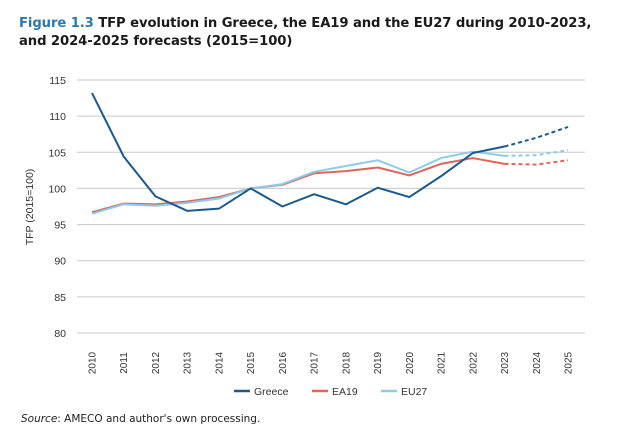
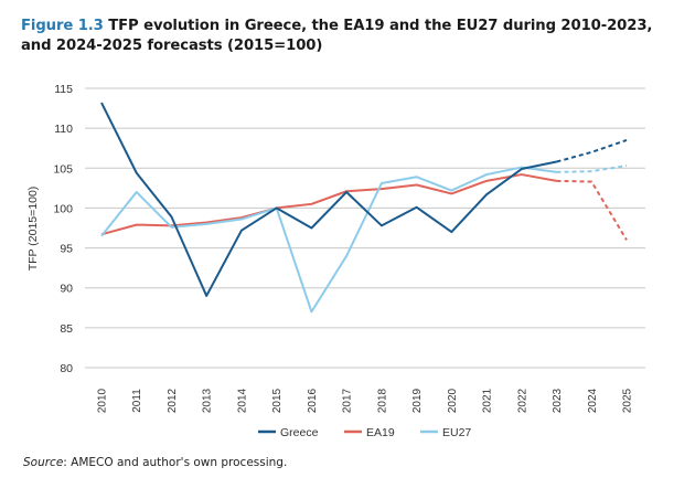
EU27/2011: 98 -> 102
Greece/2013: 97 -> 89
EU27/2016: 101 -> 87
Greece/2017: 99 -> 102
EU27/2017: 102 -> 94
Greece/2020: 99 -> 97
EA19/2025: 104 -> 96
